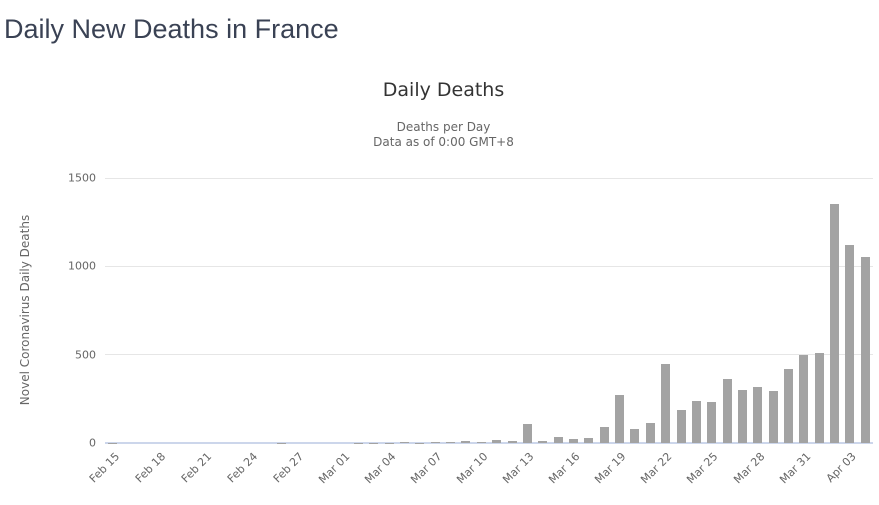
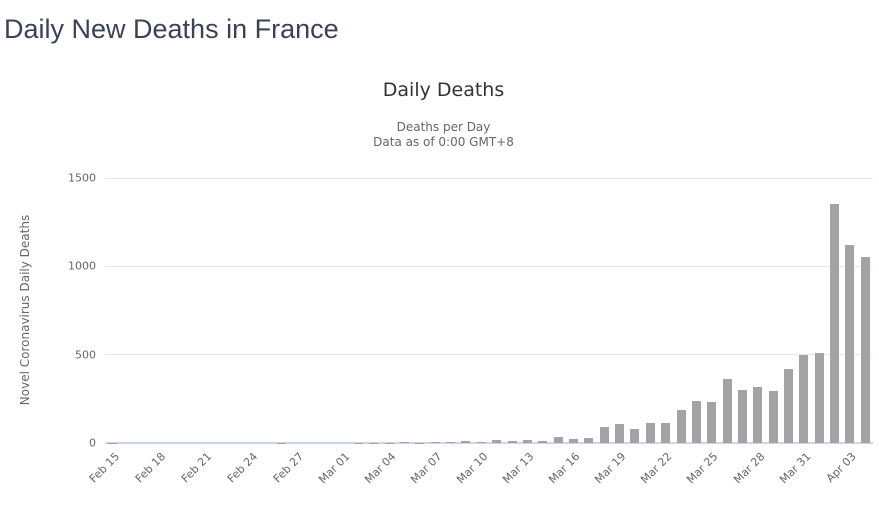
Mar 13: 110 -> 20
Mar 19: 270 -> 110
Mar 22: 450 -> 110
